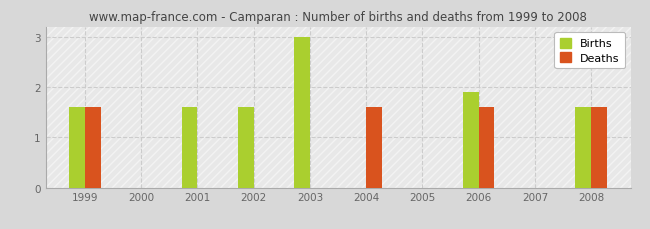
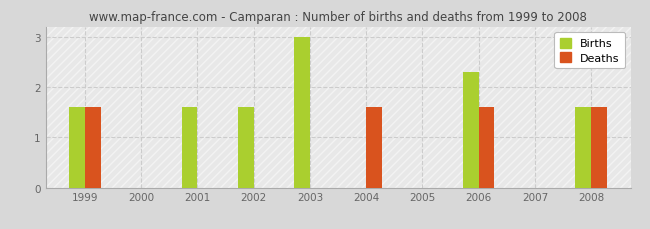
Births/2006: 1.9 -> 2.3
